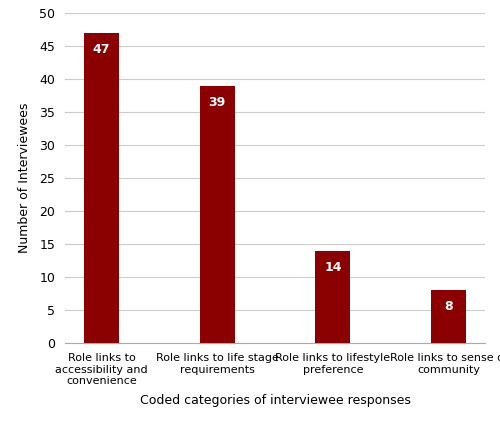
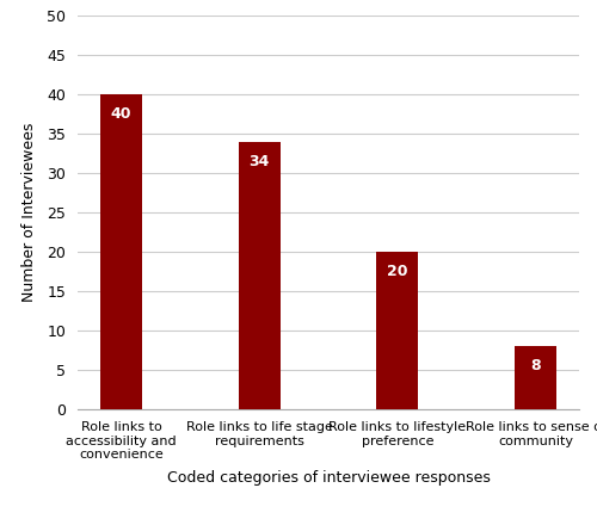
Role links to accessibility and convenience: 47 -> 40
Role links to life stage requirements: 39 -> 34
Role links to lifestyle preference: 14 -> 20
